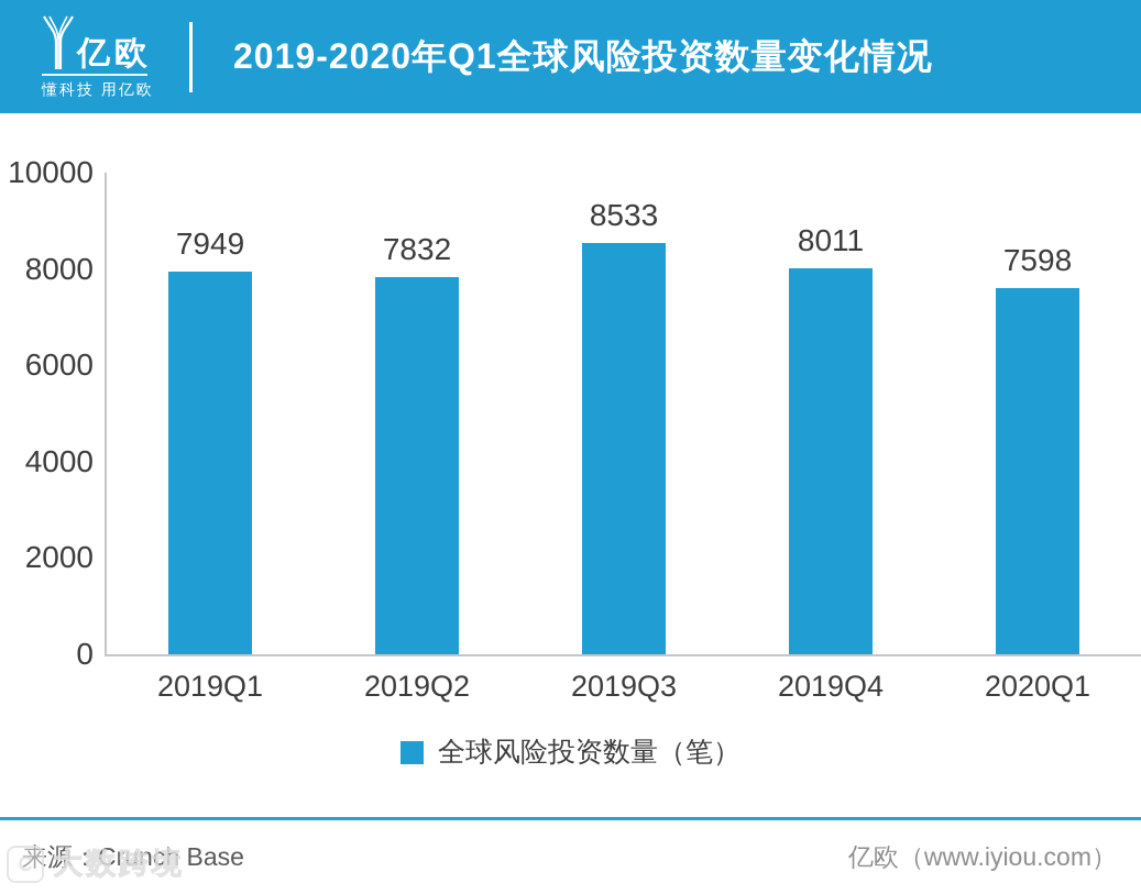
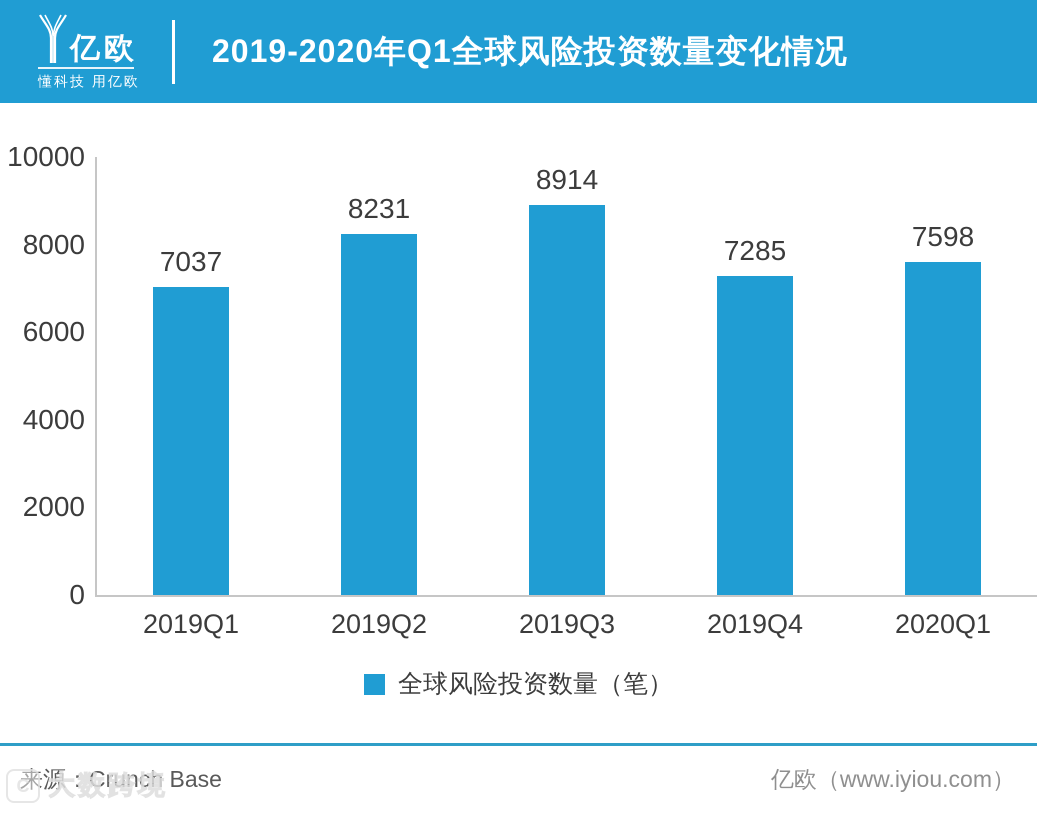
2019Q1: 7949 -> 7037
2019Q2: 7832 -> 8231
2019Q3: 8533 -> 8914
2019Q4: 8011 -> 7285
